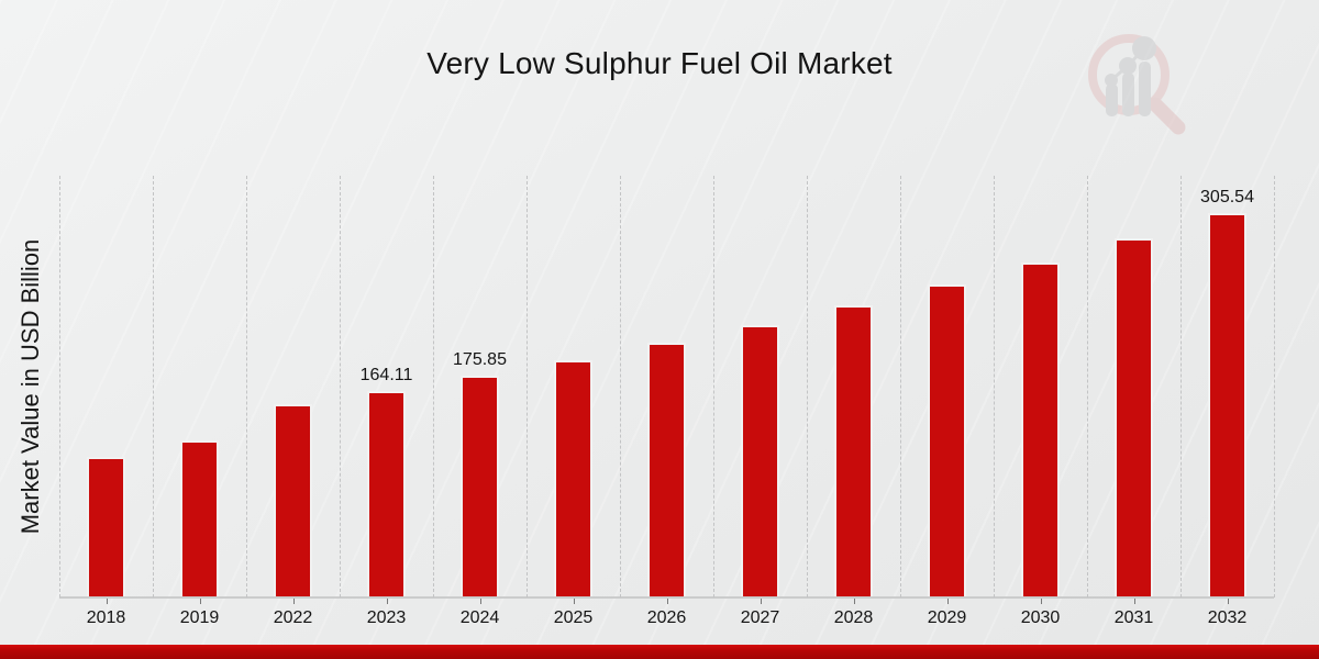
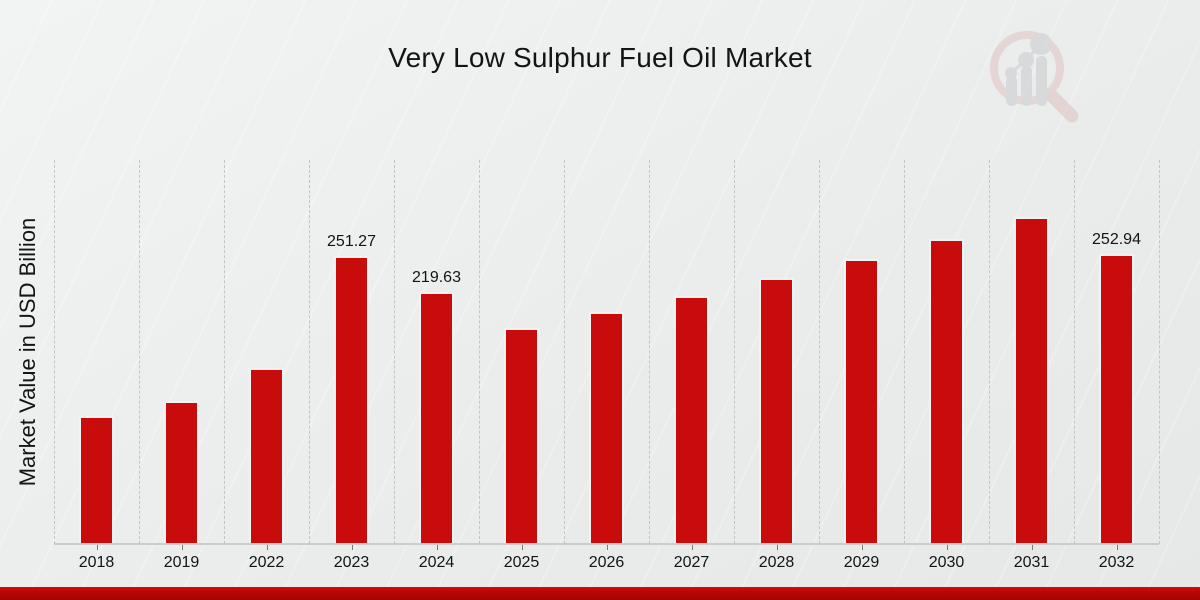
2023: 164.11 -> 251.27
2024: 175.85 -> 219.63
2032: 305.54 -> 252.94
